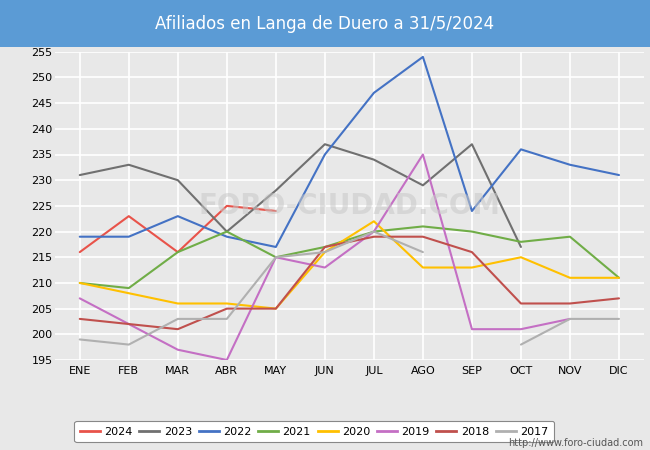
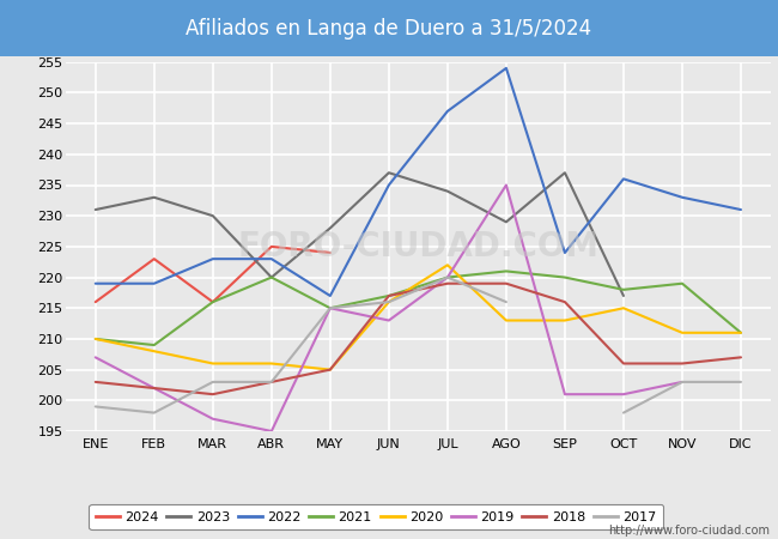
2022/ABR: 219 -> 223
2018/ABR: 205 -> 203
